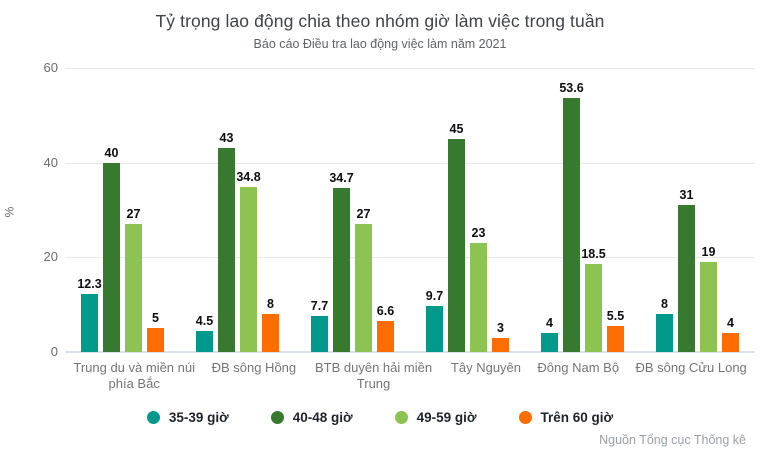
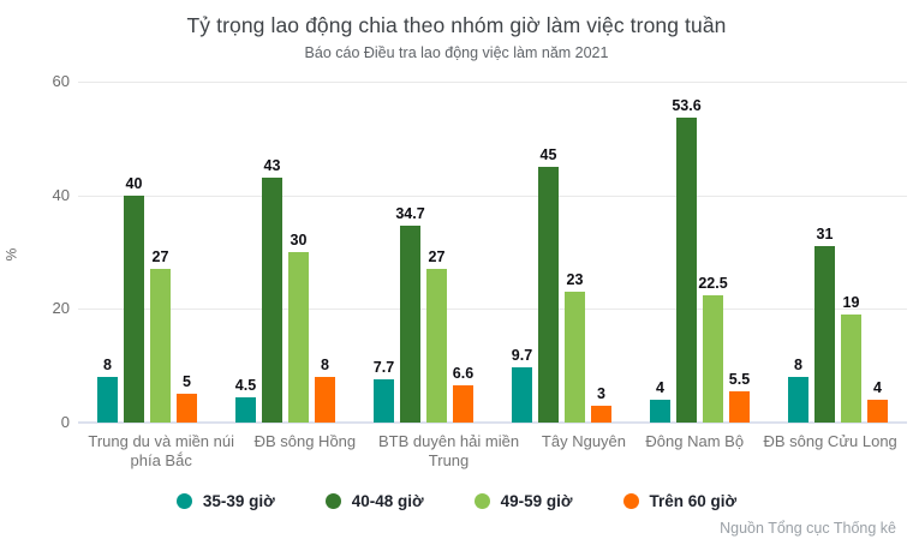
35-39 giờ/Trung du và miền núi phía Bắc: 12.3 -> 8
49-59 giờ/ĐB sông Hồng: 34.8 -> 30
49-59 giờ/Đông Nam Bộ: 18.5 -> 22.5
